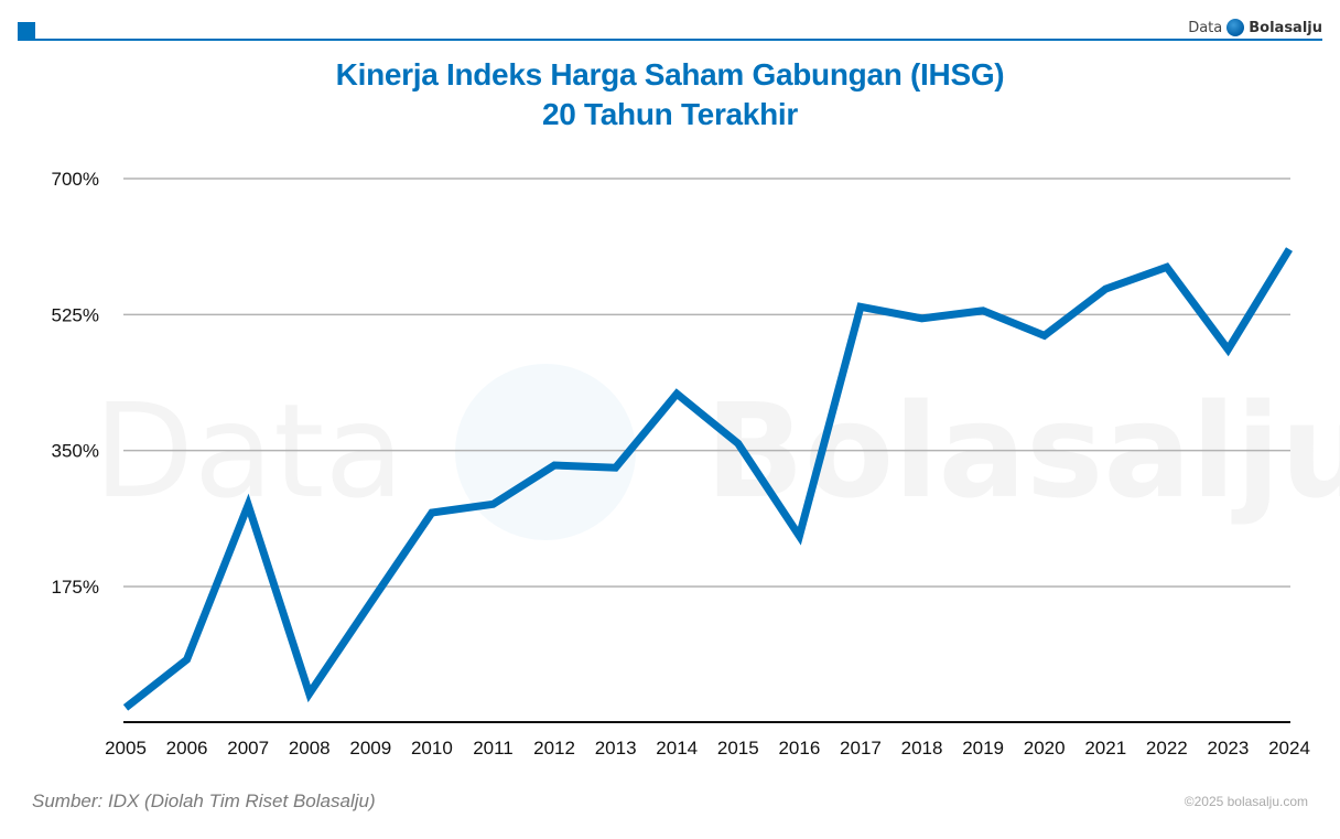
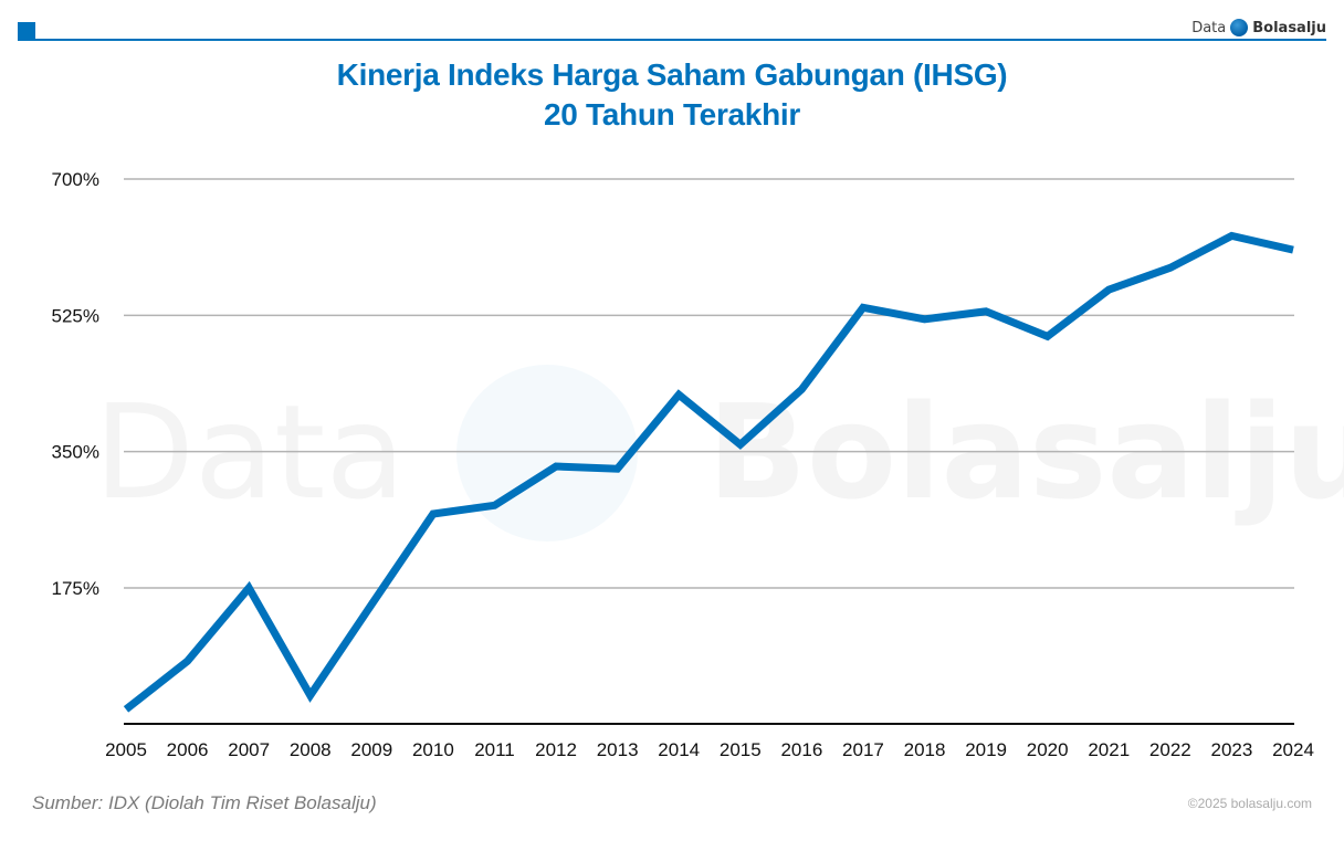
2007: 280% -> 180%
2016: 240% -> 430%
2023: 480% -> 630%
